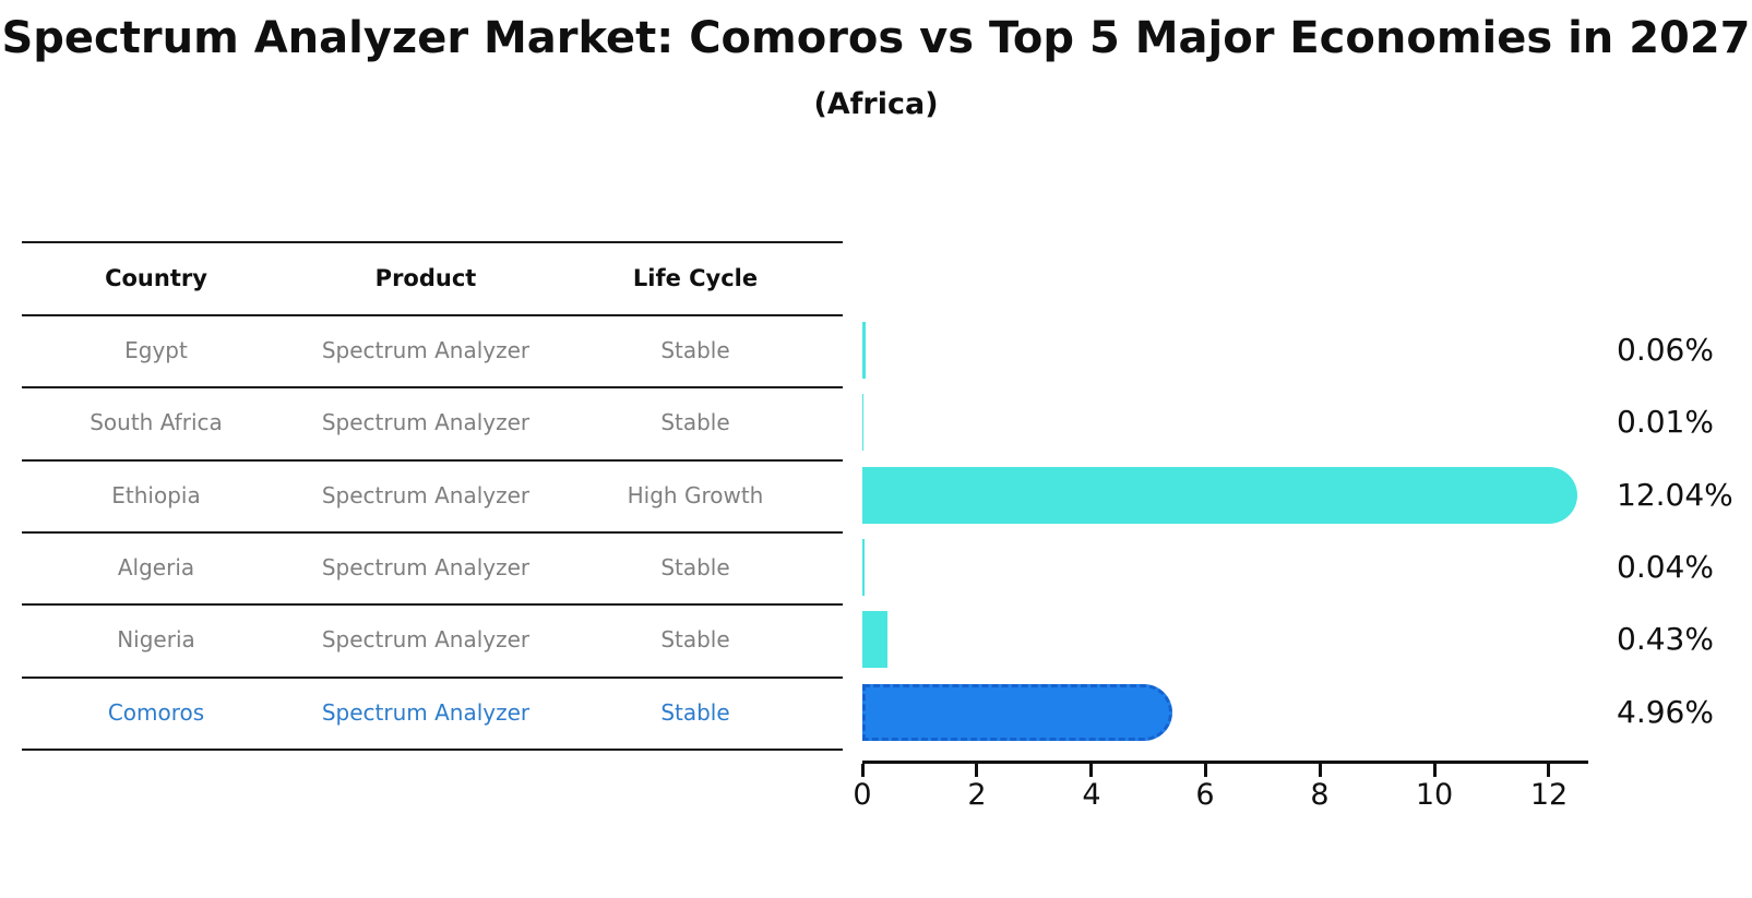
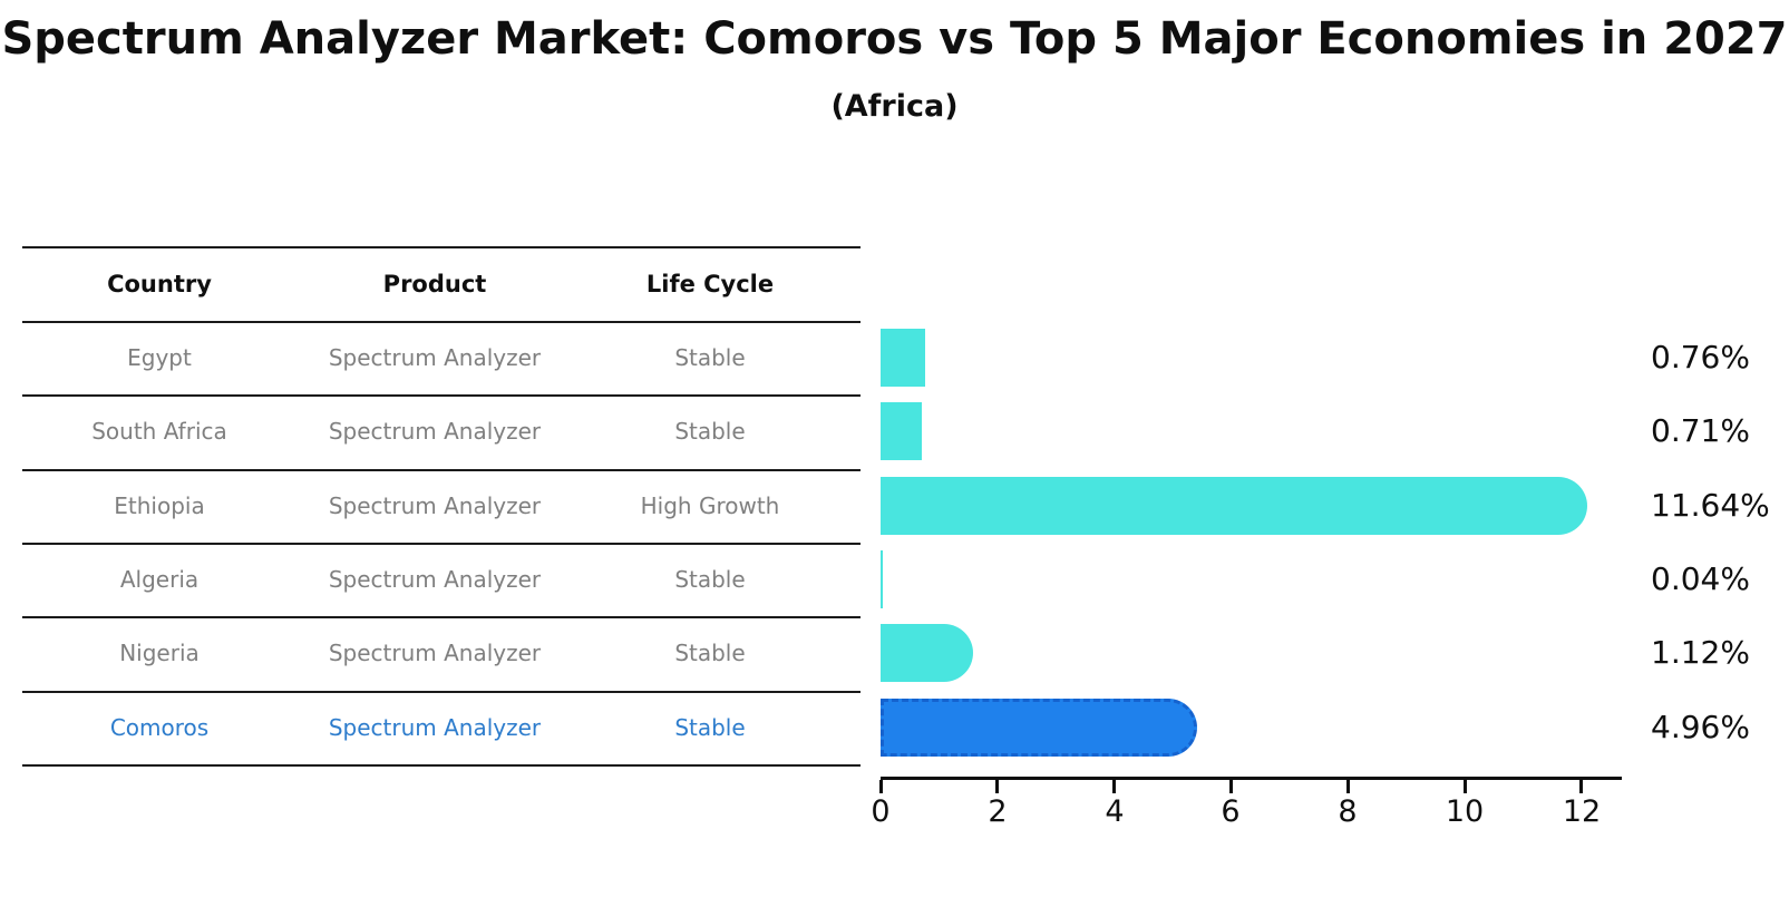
Egypt: 0.06% -> 0.76%
South Africa: 0.01% -> 0.71%
Ethiopia: 12.04% -> 11.64%
Nigeria: 0.43% -> 1.12%
